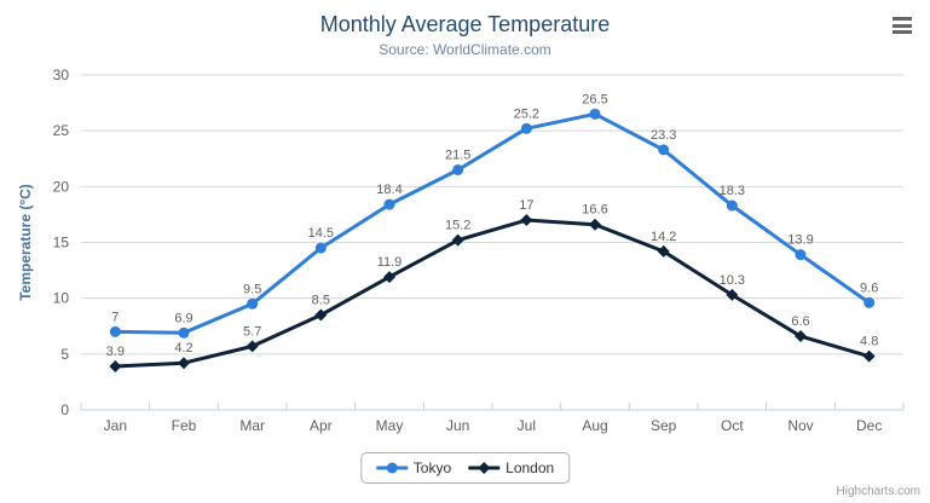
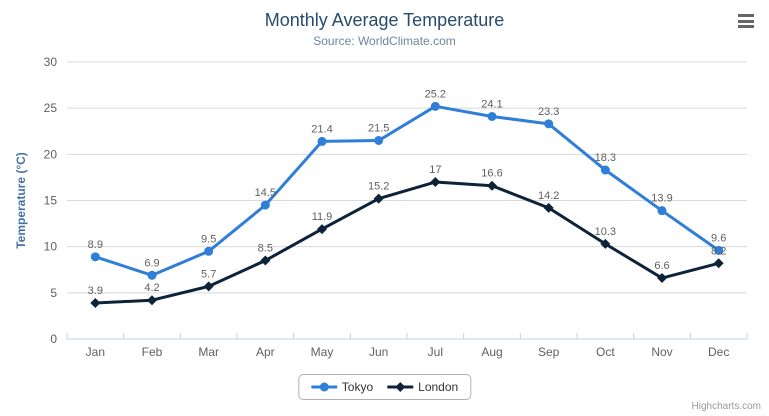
Tokyo/Jan: 7 -> 8.9
Tokyo/May: 18.4 -> 21.4
Tokyo/Aug: 26.5 -> 24.1
London/Dec: 4.8 -> 8.2
